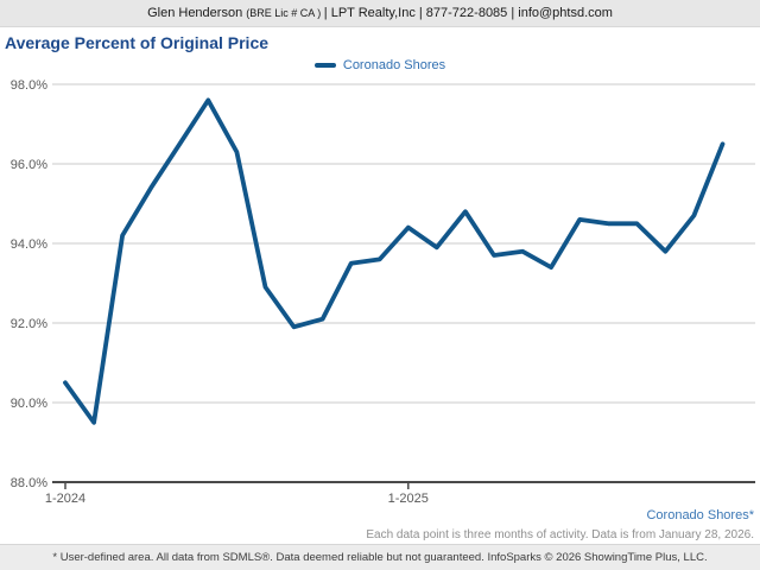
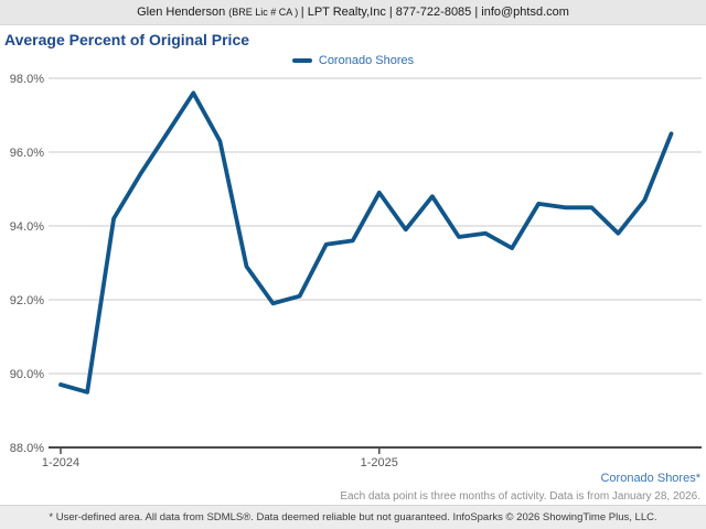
1-2024: 90.5% -> 89.7%
1-2025: 94.4% -> 94.9%
